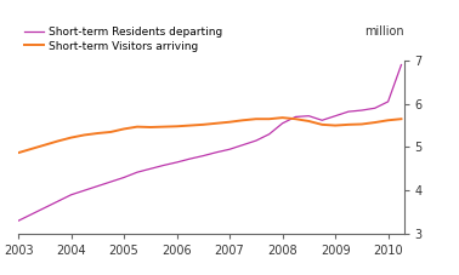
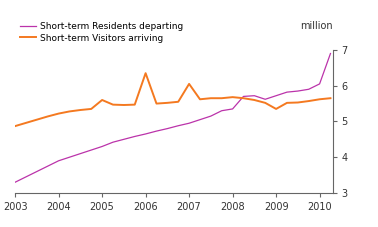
Short-term Visitors arriving/2005: 5.42 -> 5.60
Short-term Visitors arriving/2006: 5.48 -> 6.35
Short-term Visitors arriving/2007: 5.58 -> 6.05
Short-term Residents departing/2008: 5.55 -> 5.35
Short-term Visitors arriving/2009: 5.50 -> 5.35
